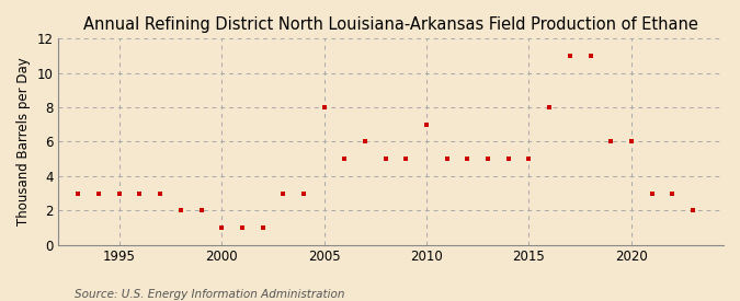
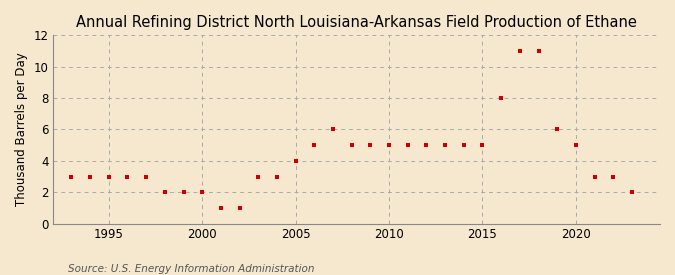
2000: 1 -> 2
2005: 8 -> 4
2010: 7 -> 5
2020: 6 -> 5
